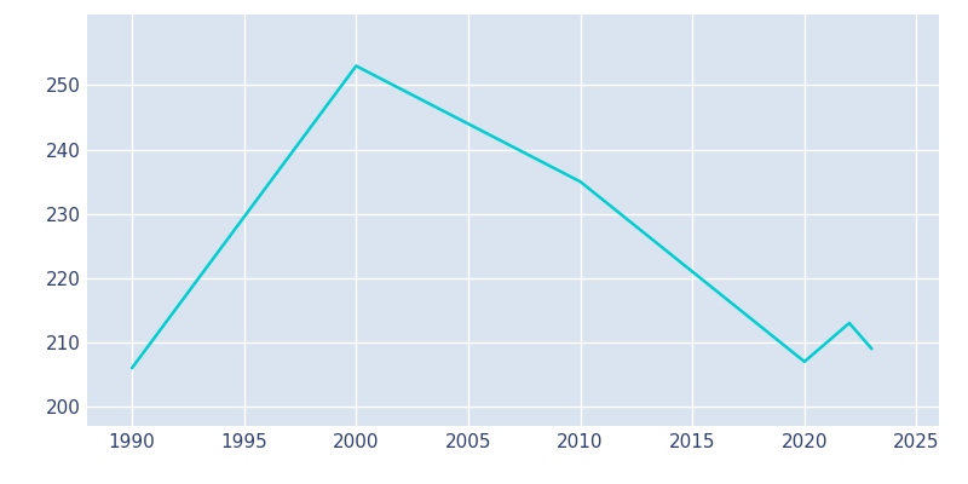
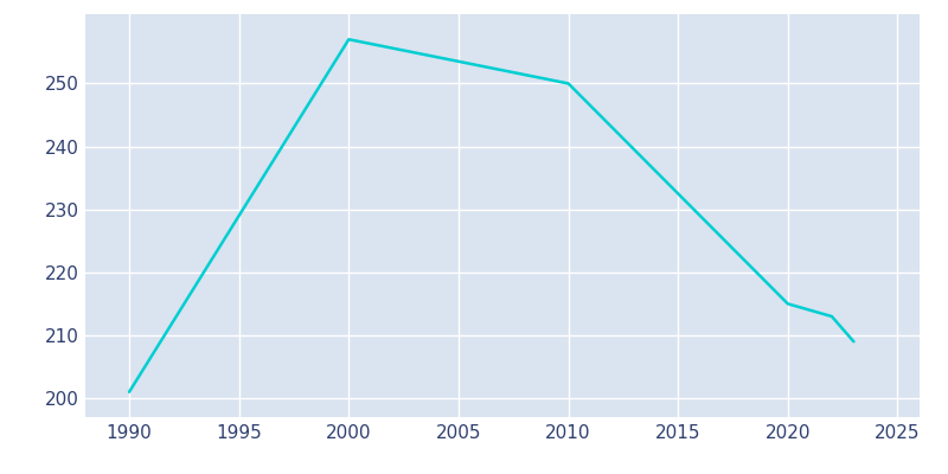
1990: 206 -> 201
2000: 253 -> 257
2010: 235 -> 250
2020: 207 -> 215
